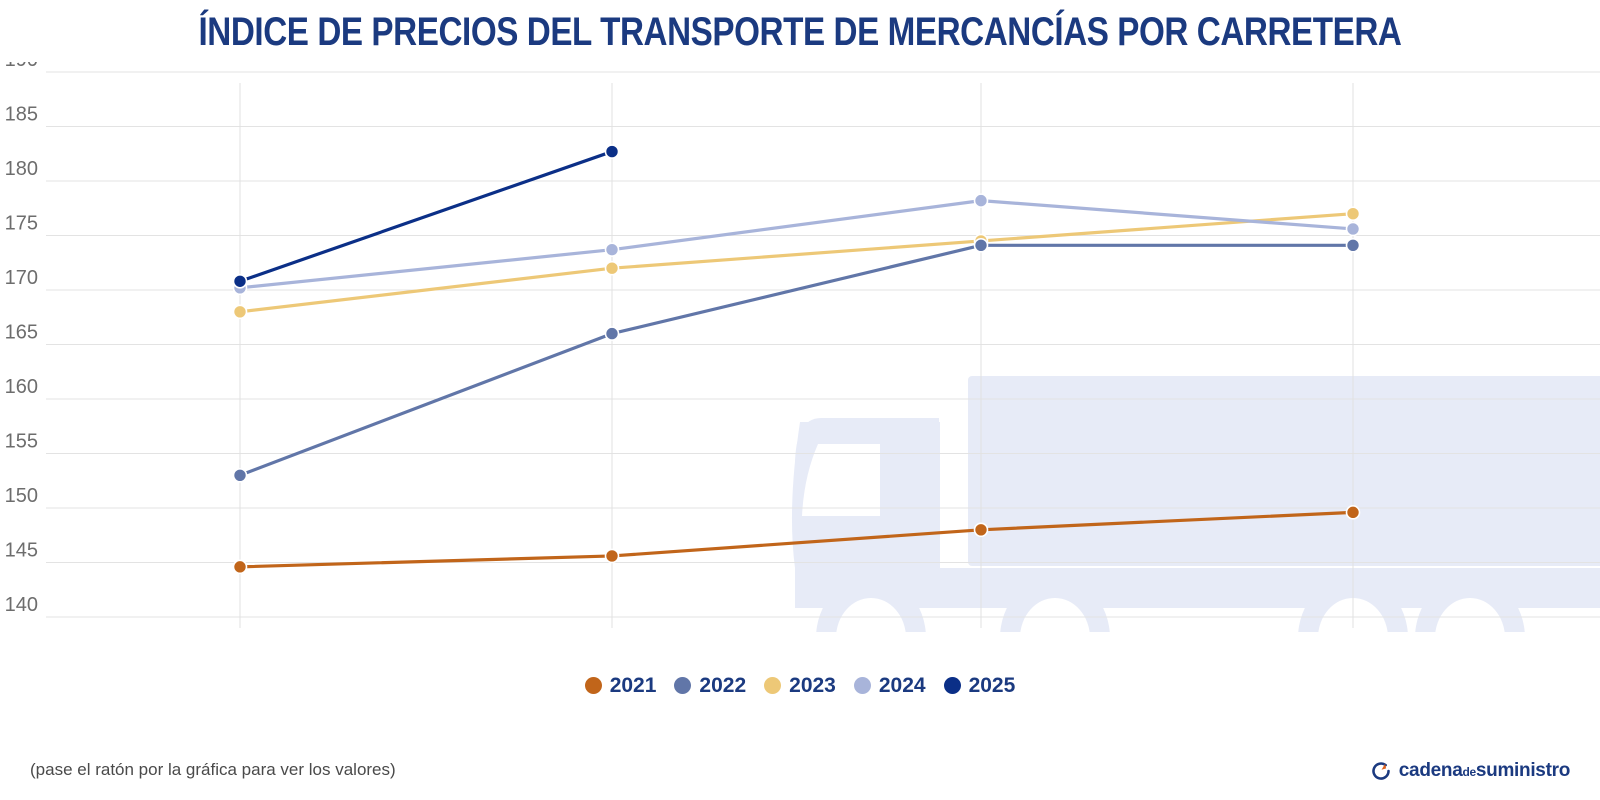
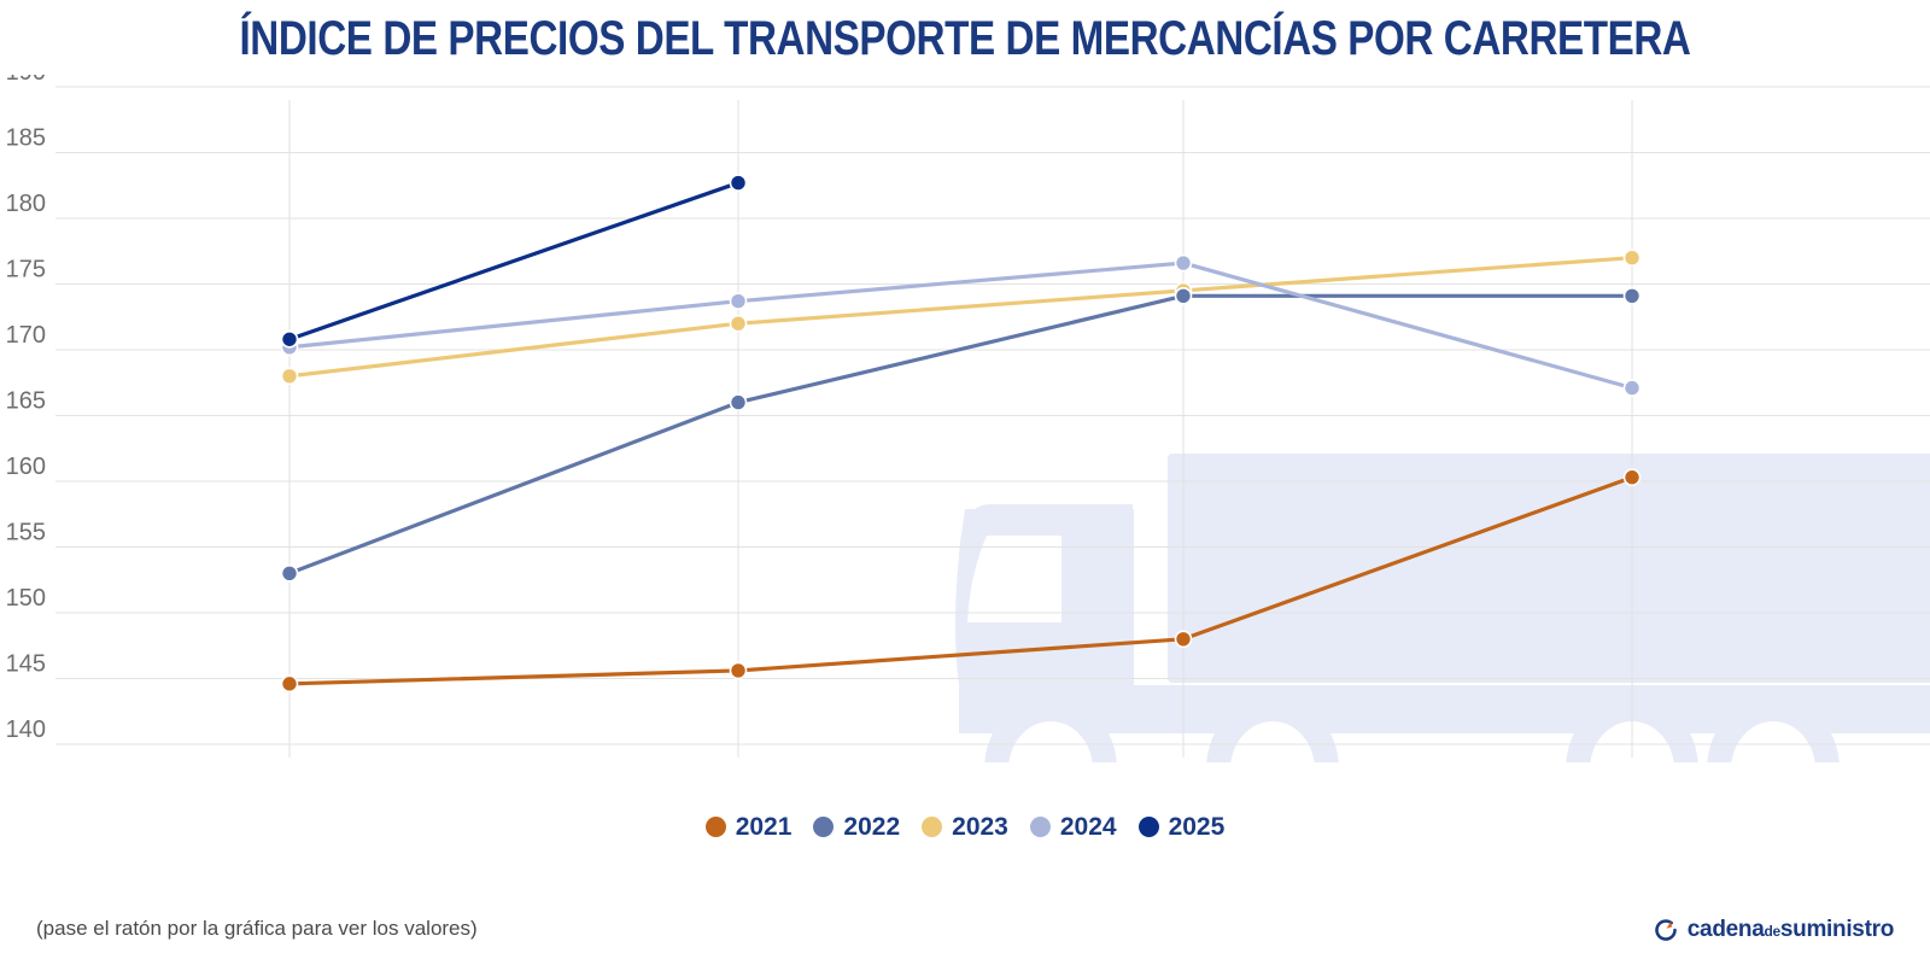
2024/3T: 178.2 -> 176.6
2021/4T: 149.6 -> 160.3
2024/4T: 175.6 -> 167.1
